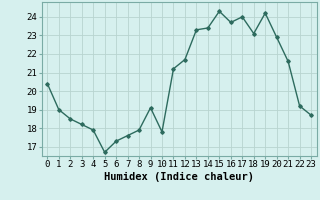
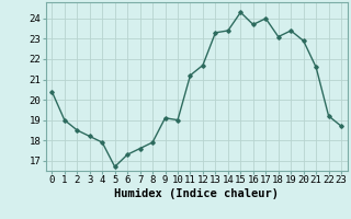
10: 17.8 -> 19.0
19: 24.2 -> 23.4
